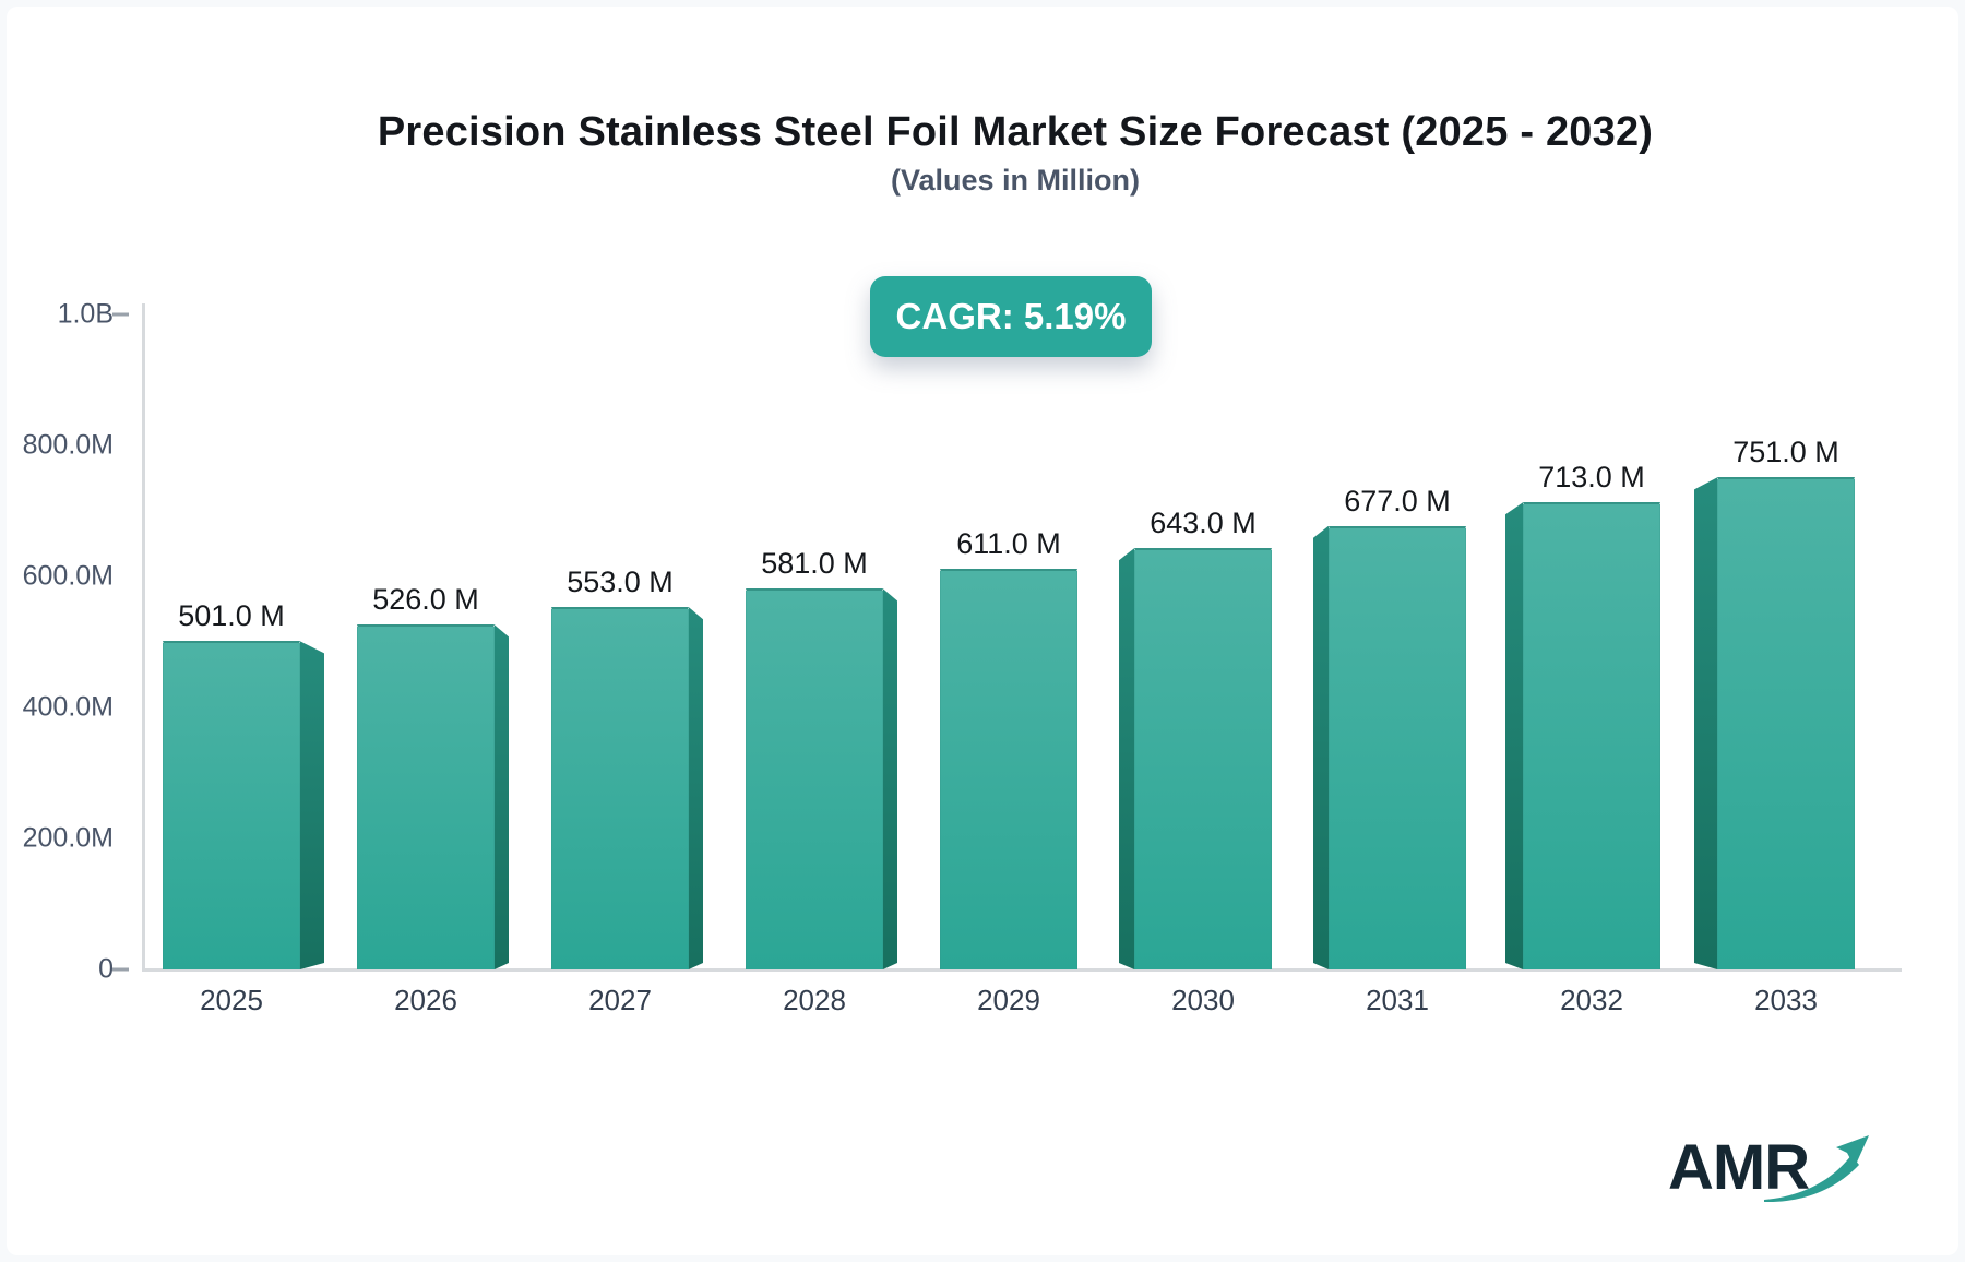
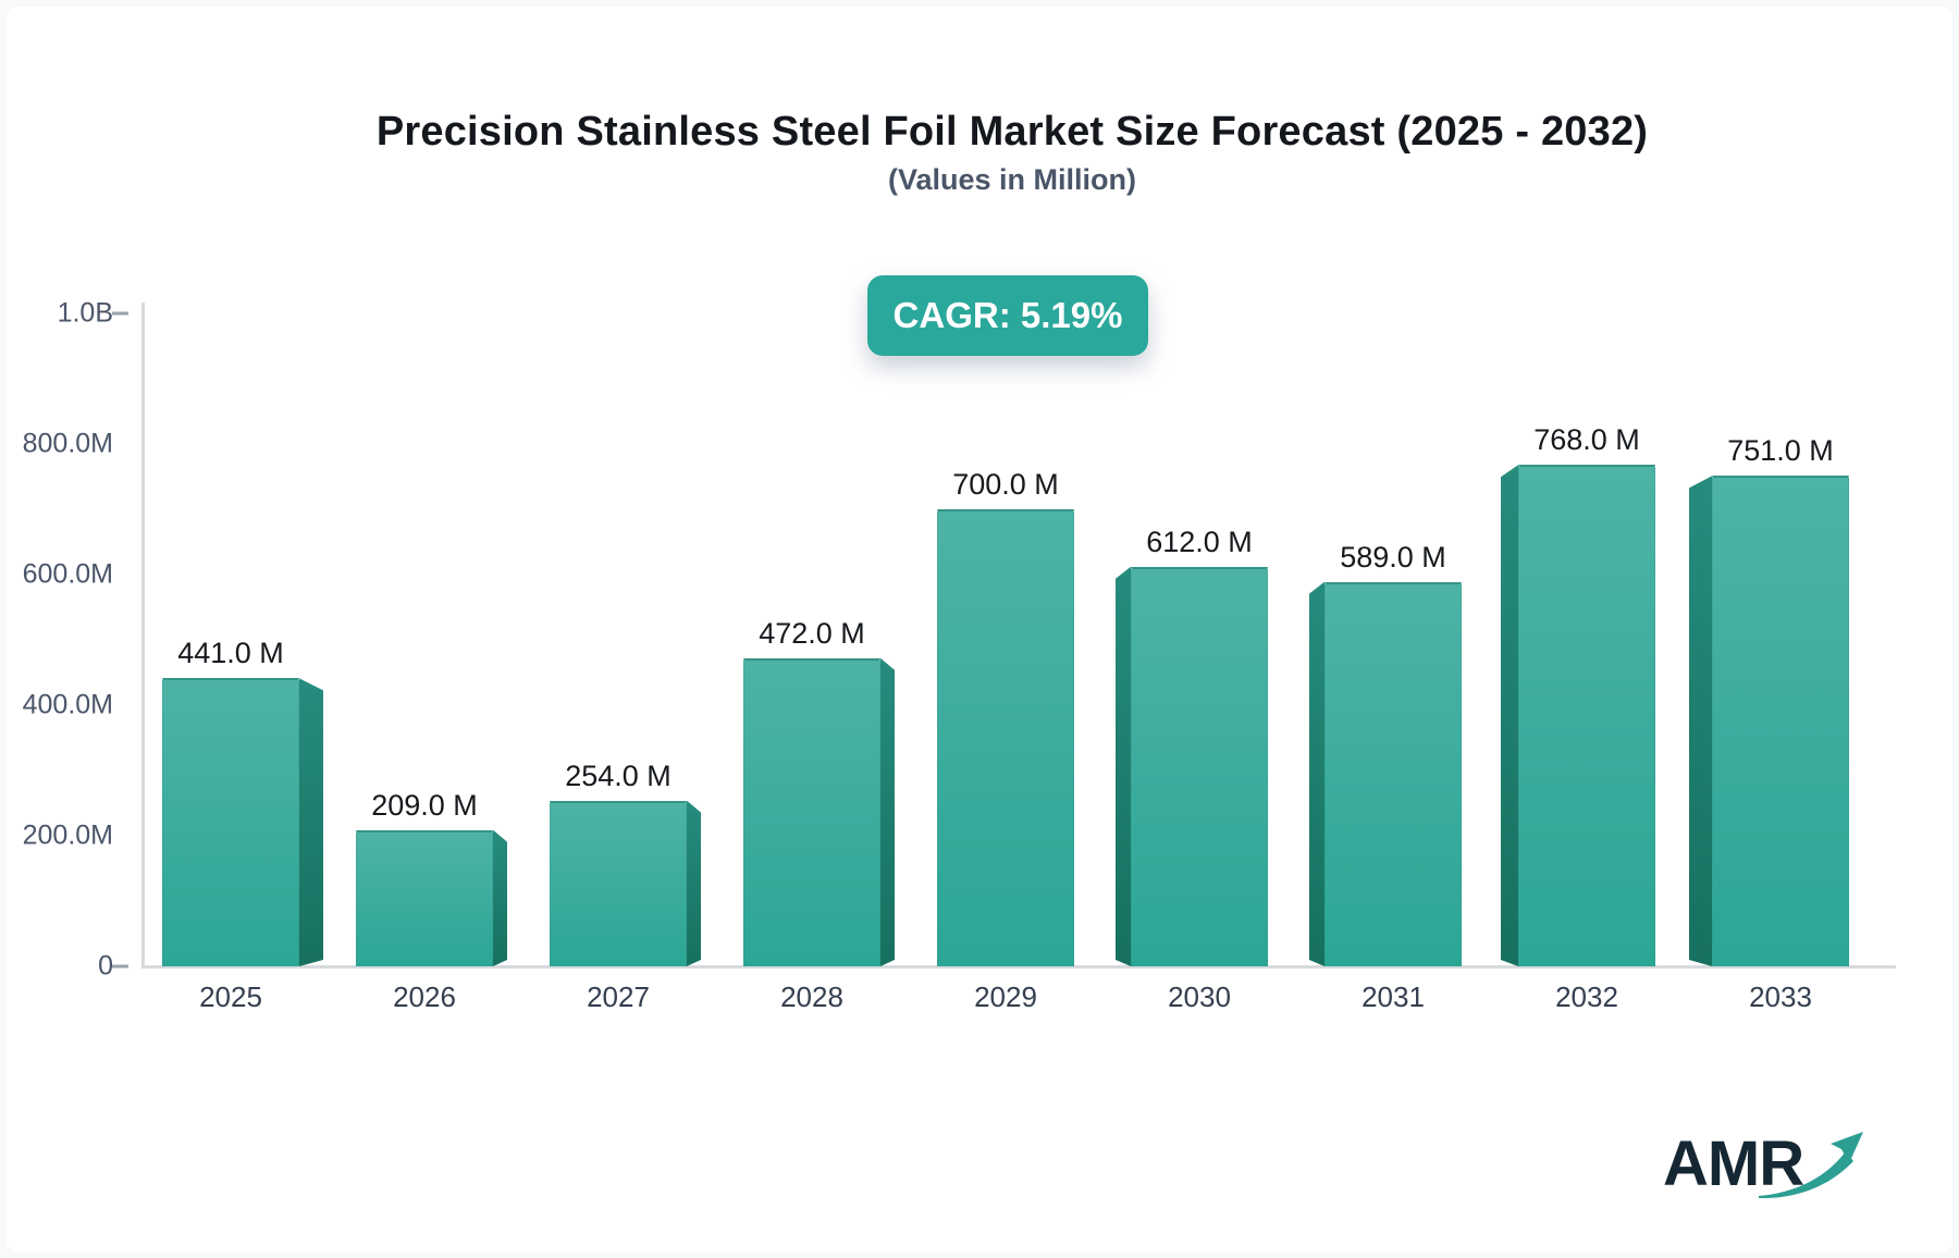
2025: 501.0 -> 441.0
2026: 526.0 -> 209.0
2027: 553.0 -> 254.0
2028: 581.0 -> 472.0
2029: 611.0 -> 700.0
2030: 643.0 -> 612.0
2031: 677.0 -> 589.0
2032: 713.0 -> 768.0
